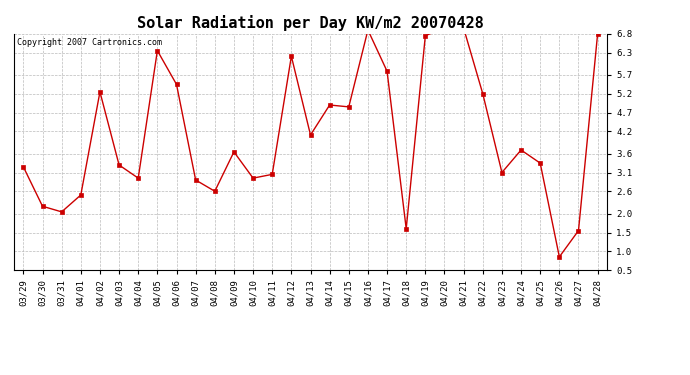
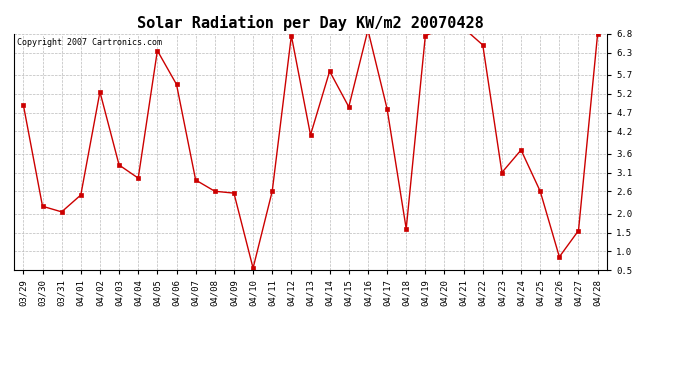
03/29: 3.25 -> 4.90
04/09: 3.65 -> 2.55
04/10: 2.95 -> 0.55
04/11: 3.05 -> 2.60
04/12: 6.20 -> 6.75
04/14: 4.90 -> 5.80
04/17: 5.80 -> 4.80
04/22: 5.20 -> 6.50
04/25: 3.35 -> 2.60
